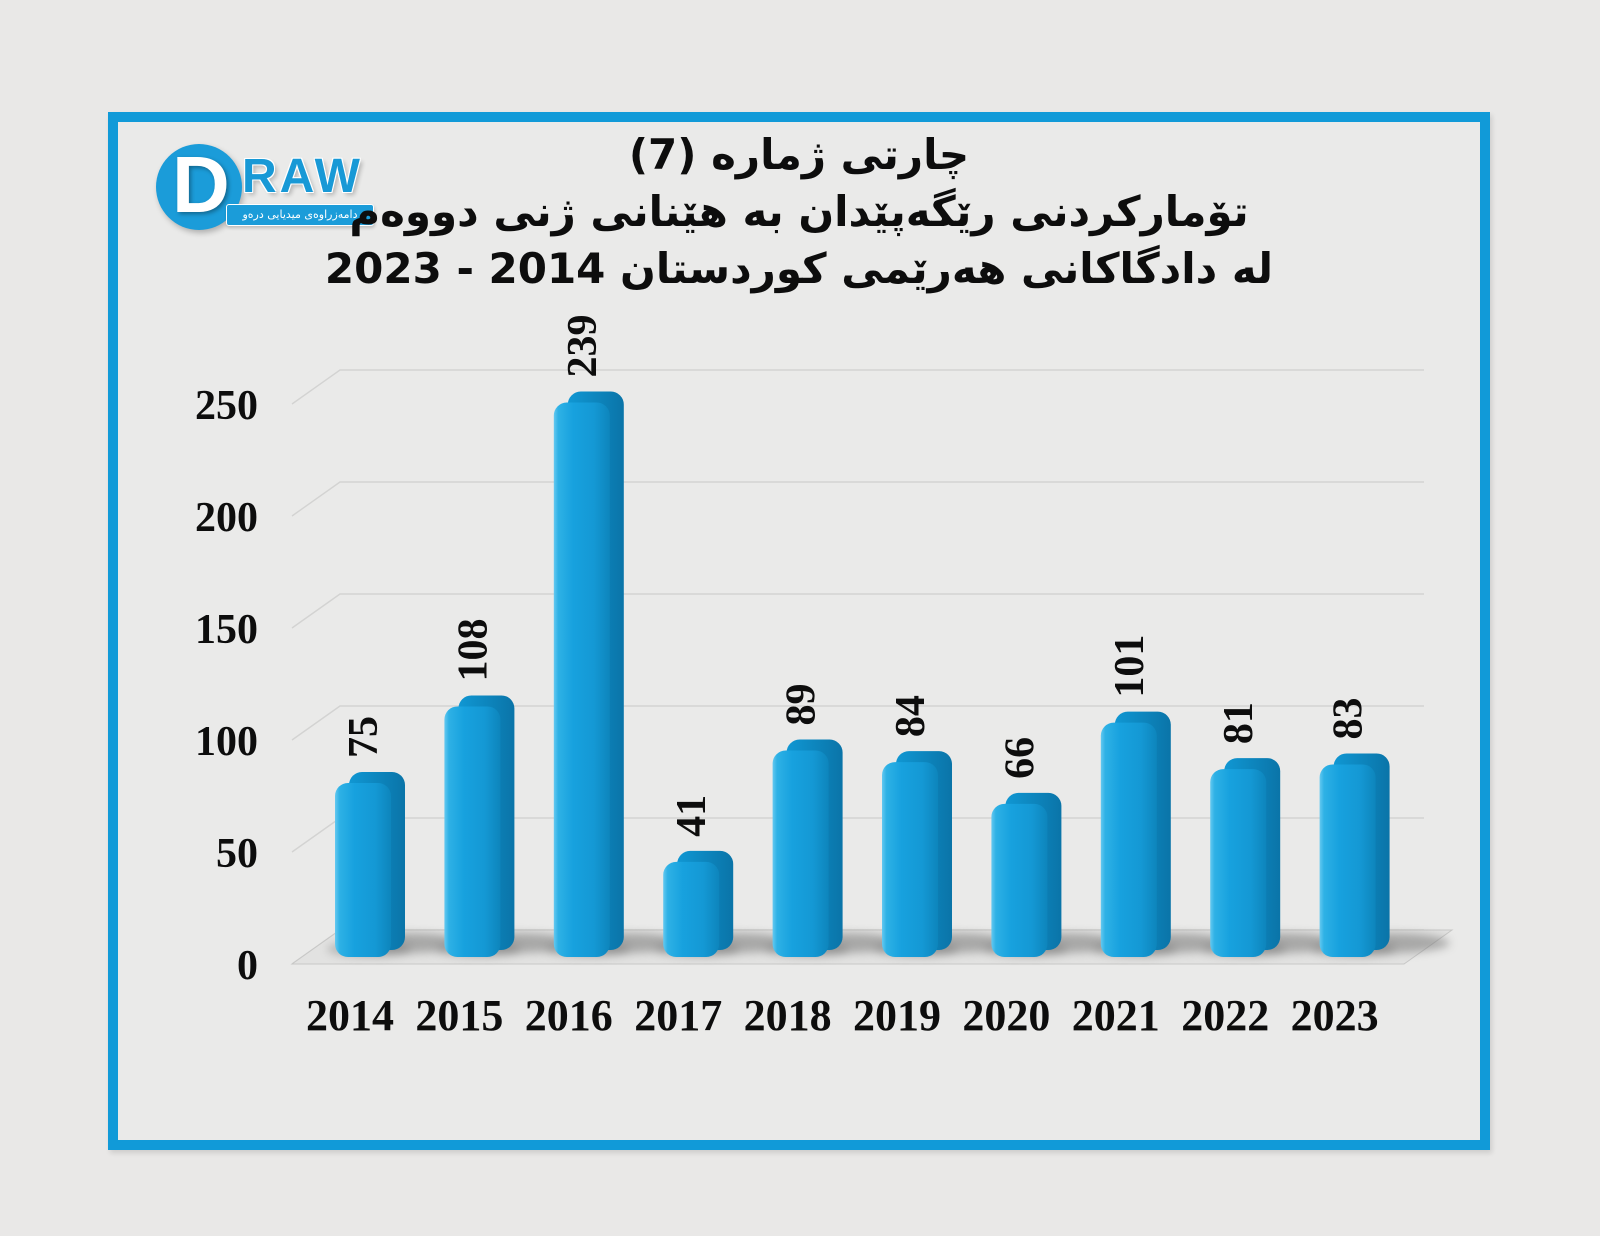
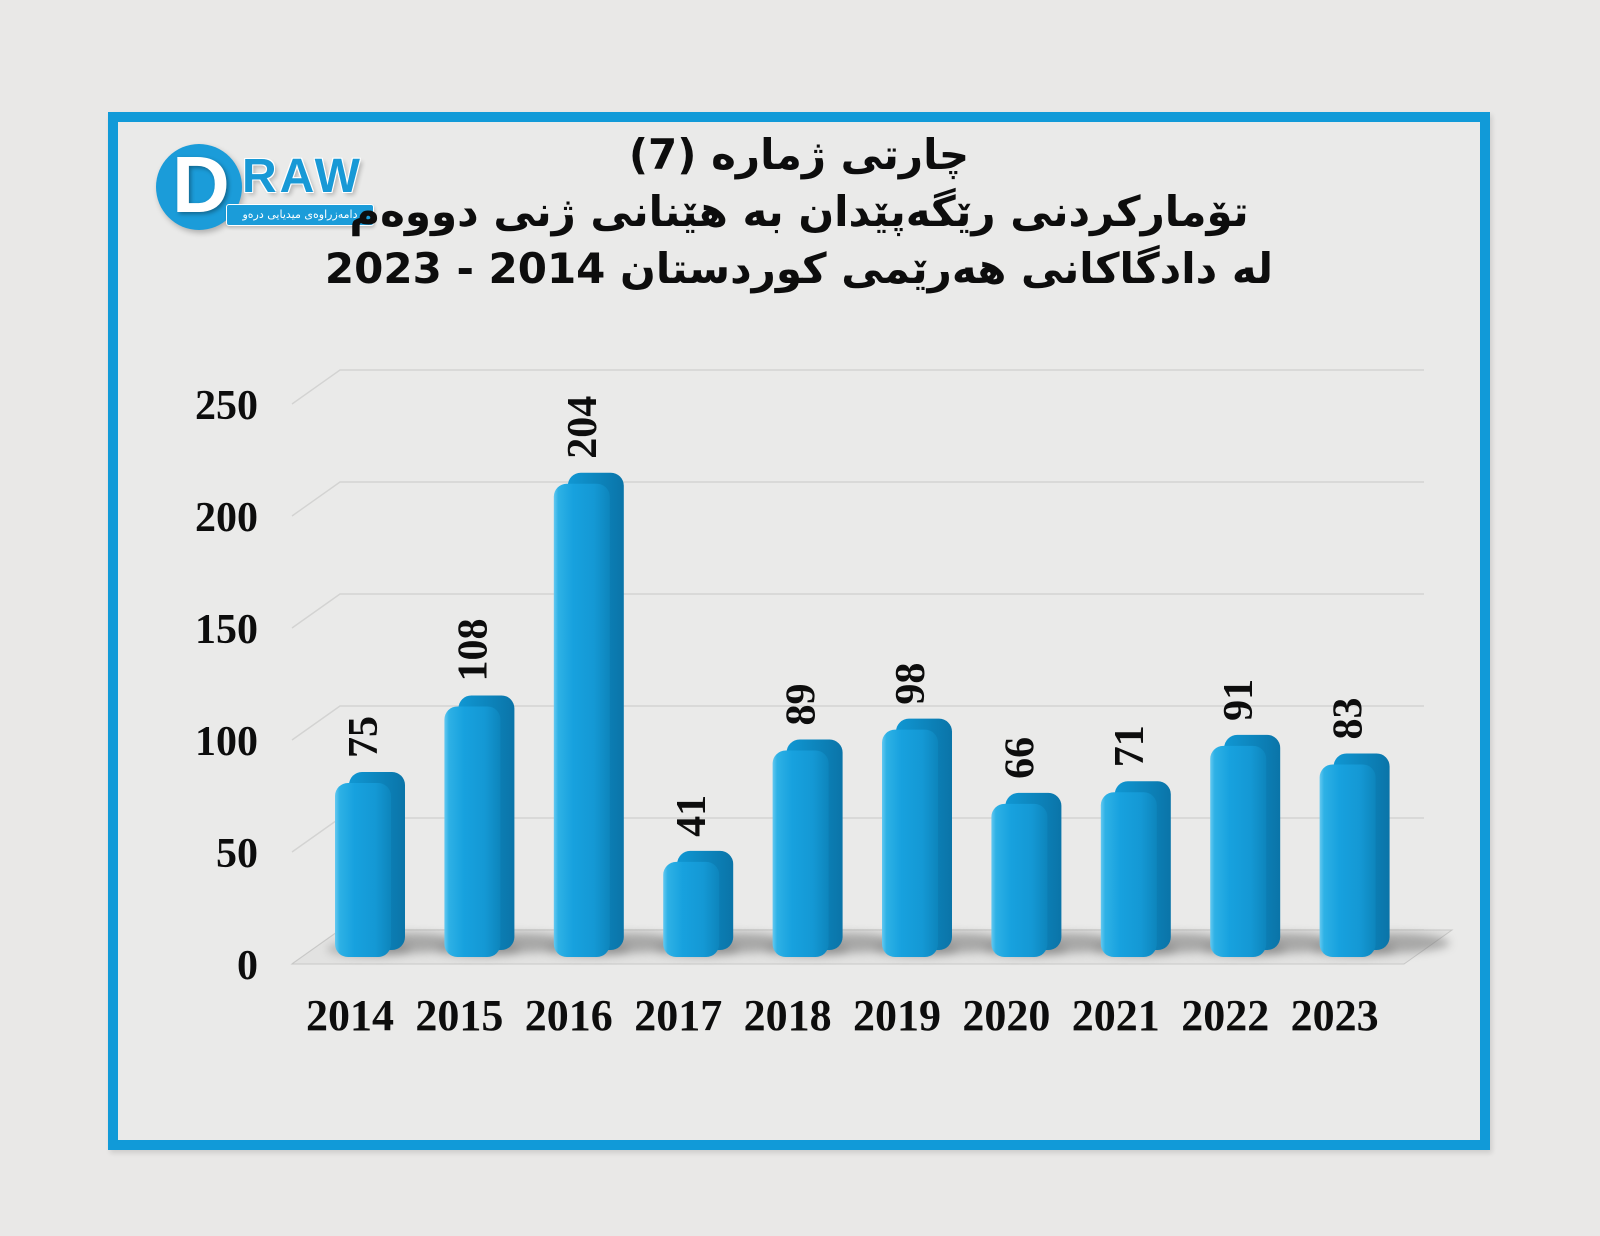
2016: 239 -> 204
2019: 84 -> 98
2021: 101 -> 71
2022: 81 -> 91
